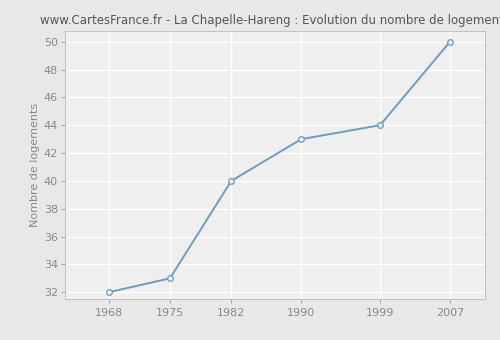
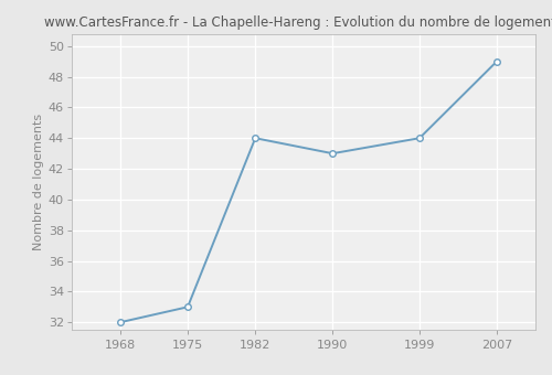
1982: 40 -> 44
2007: 50 -> 49
